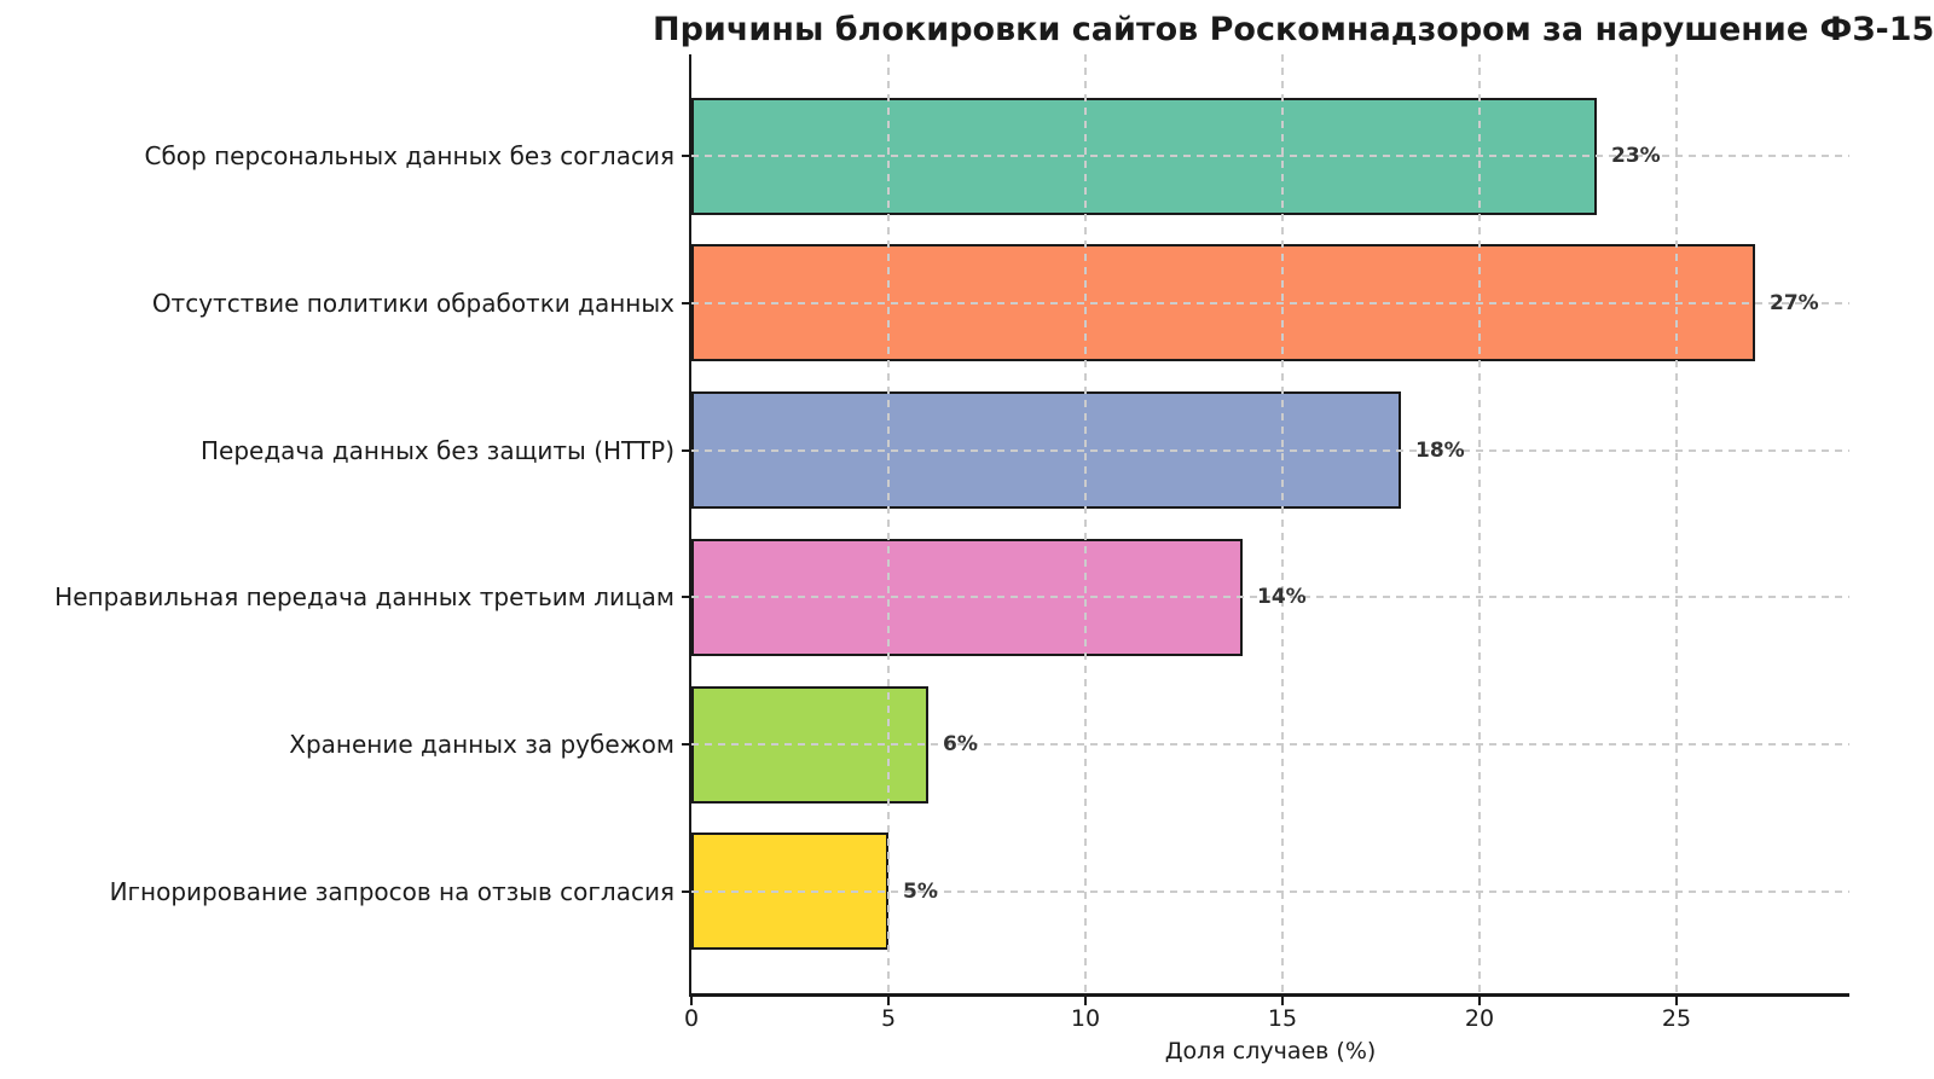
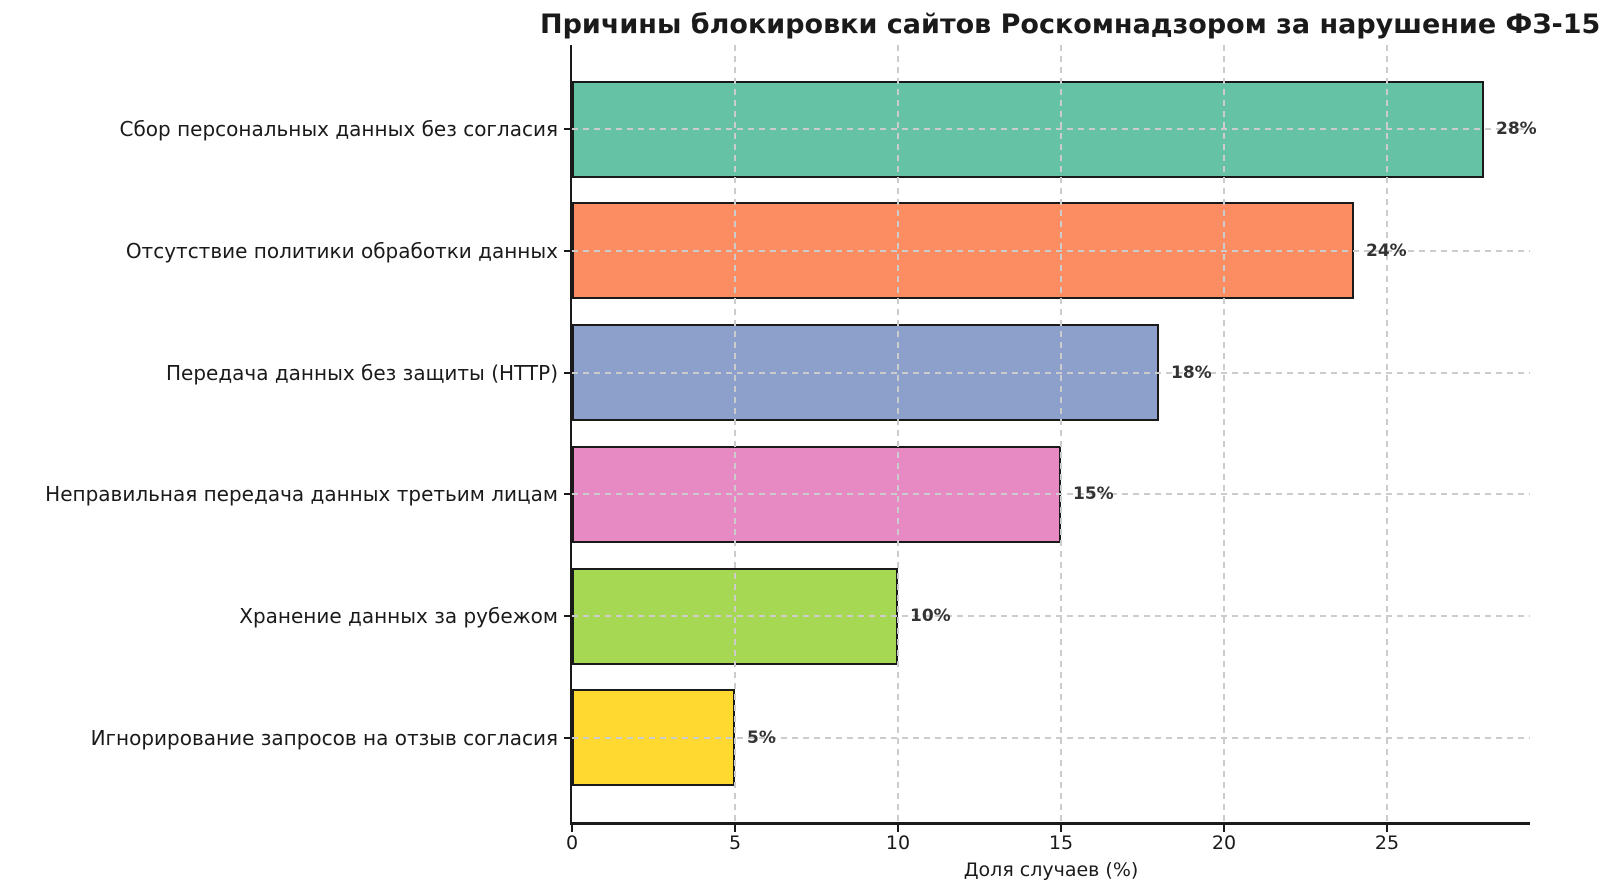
Сбор персональных данных без согласия: 23% -> 28%
Отсутствие политики обработки данных: 27% -> 24%
Неправильная передача данных третьим лицам: 14% -> 15%
Хранение данных за рубежом: 6% -> 10%
